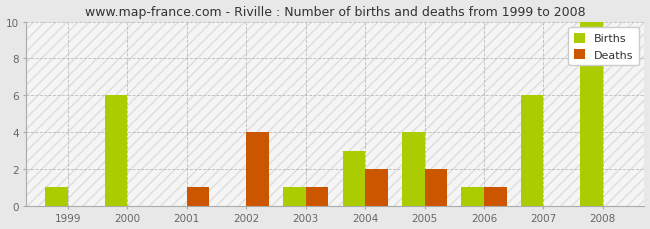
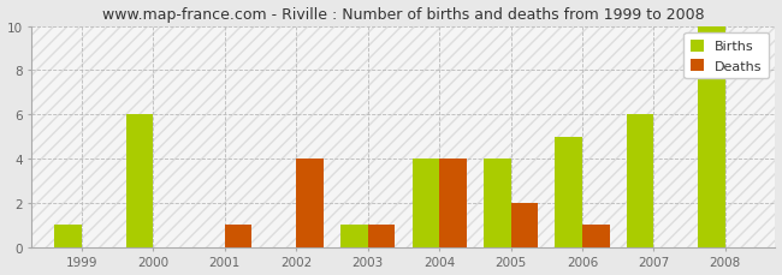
Births/2004: 3 -> 4
Deaths/2004: 2 -> 4
Births/2006: 1 -> 5
